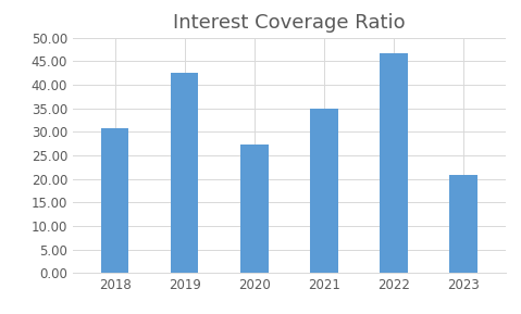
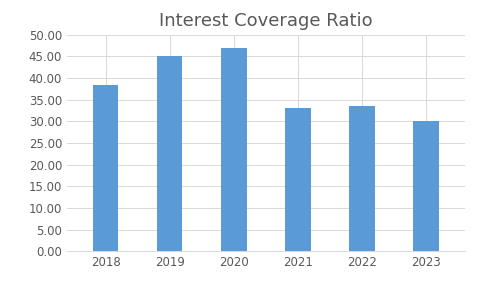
2018: 30.7 -> 38.5
2019: 42.5 -> 45.0
2020: 27.3 -> 47.0
2021: 34.9 -> 33.0
2022: 46.6 -> 33.5
2023: 20.9 -> 30.0
